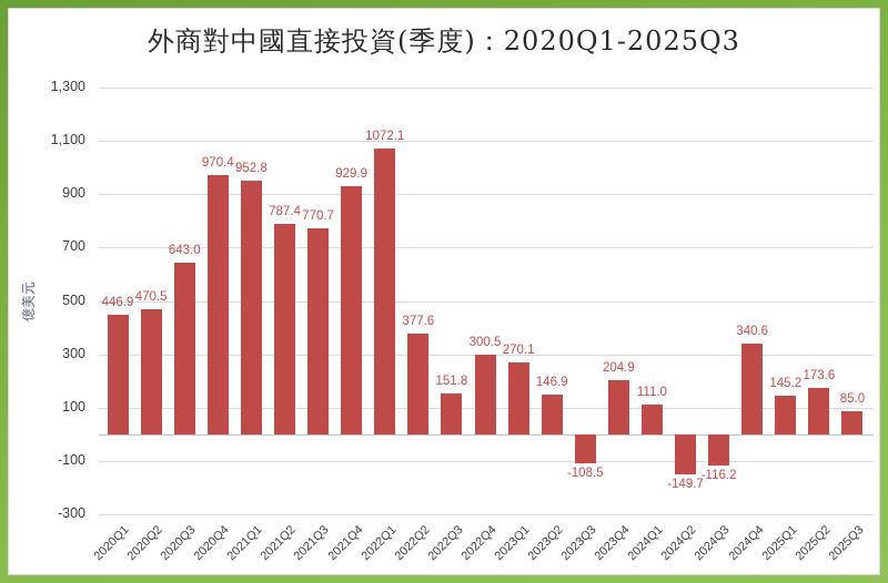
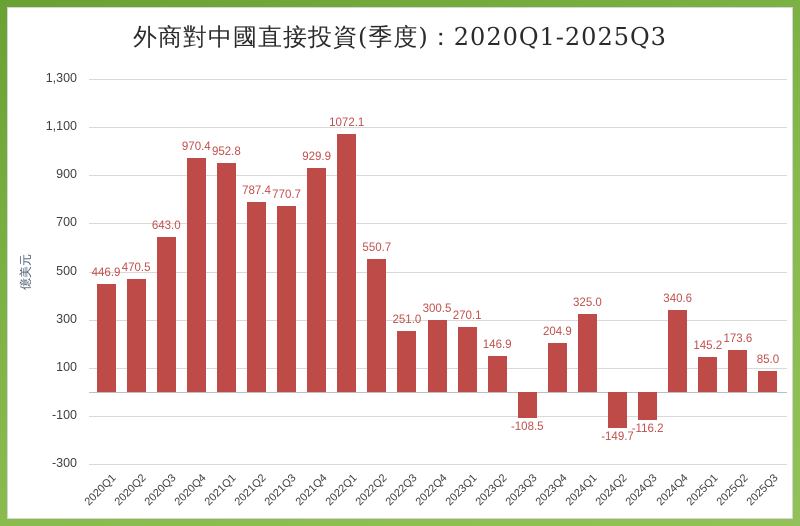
2022Q2: 377.6 -> 550.7
2022Q3: 151.8 -> 251.0
2024Q1: 111.0 -> 325.0
